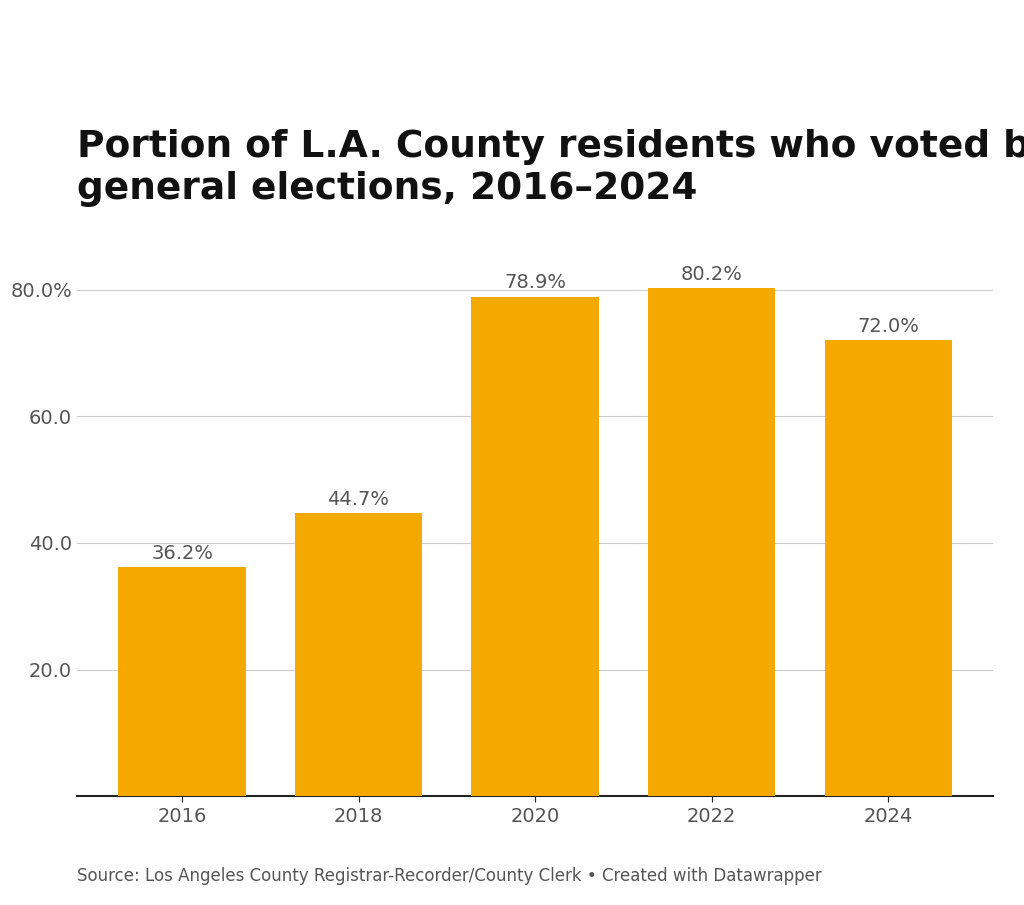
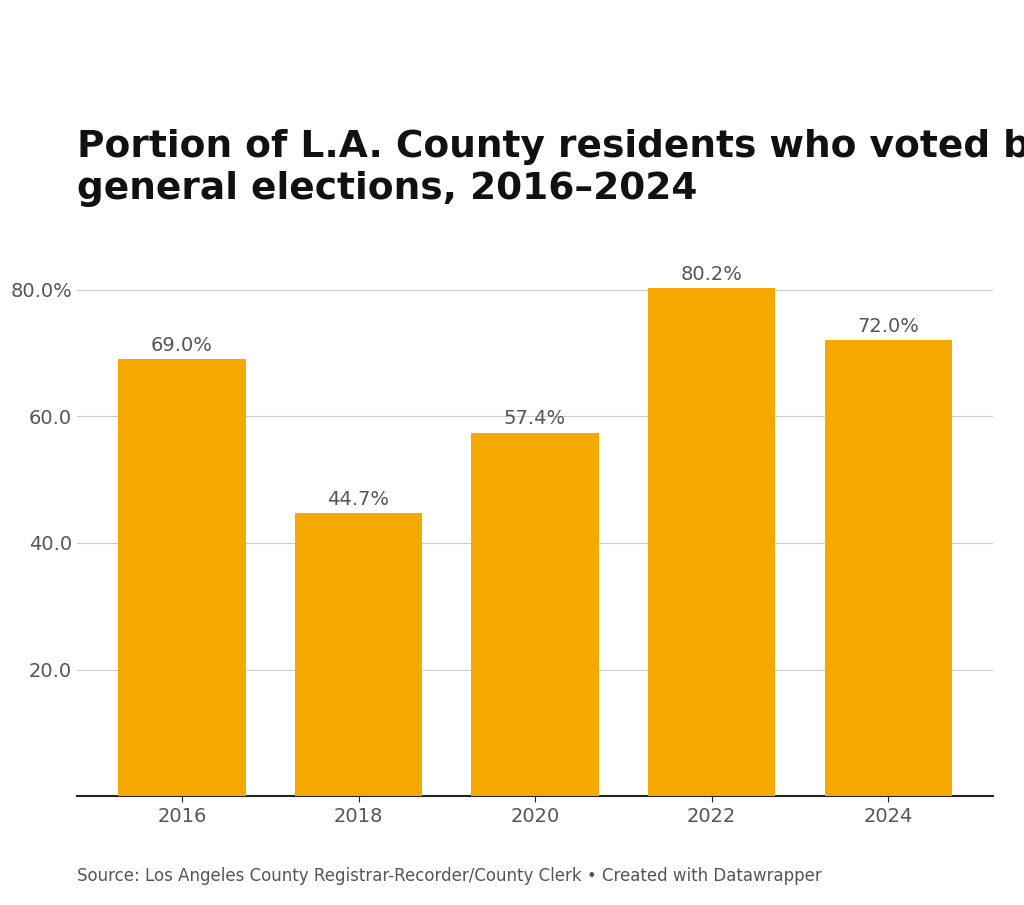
2016: 36.2% -> 69.0%
2020: 78.9% -> 57.4%
